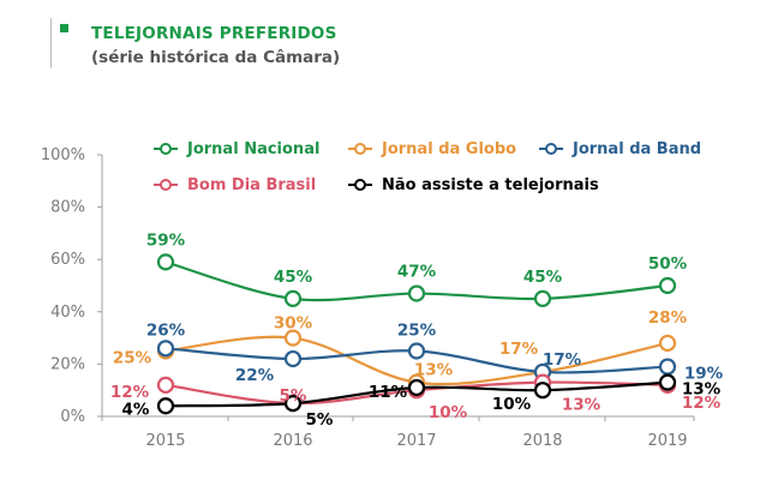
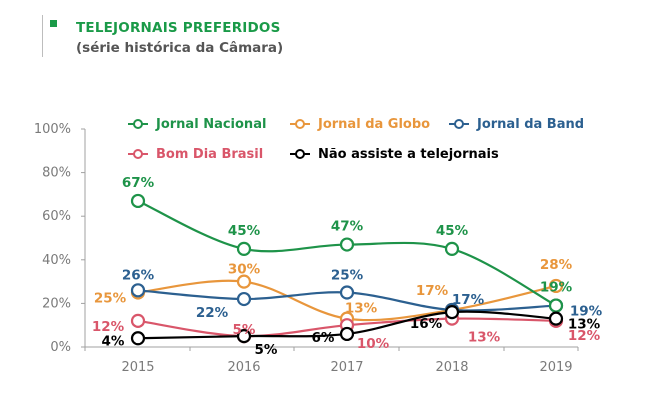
Jornal Nacional/2015: 59% -> 67%
Não assiste a telejornais/2017: 11% -> 6%
Não assiste a telejornais/2018: 10% -> 16%
Jornal Nacional/2019: 50% -> 19%
